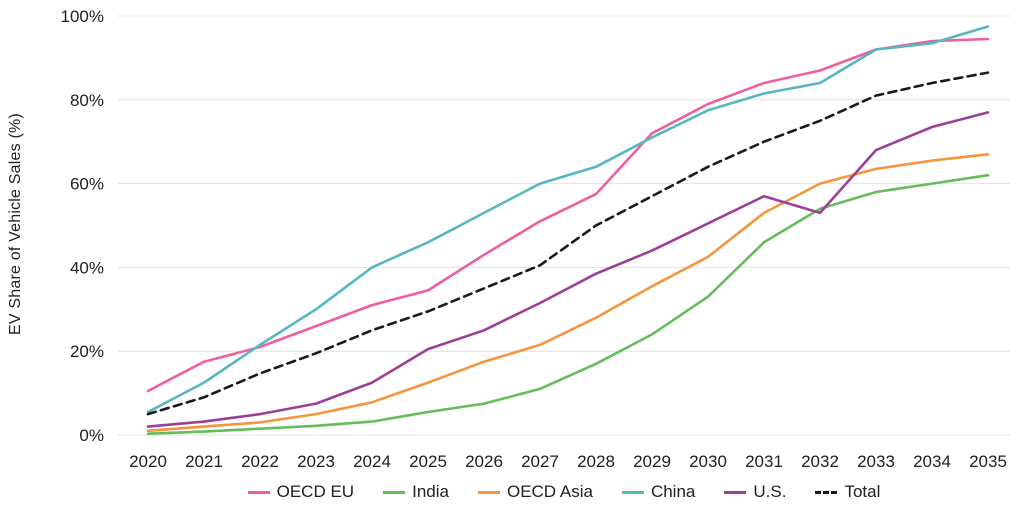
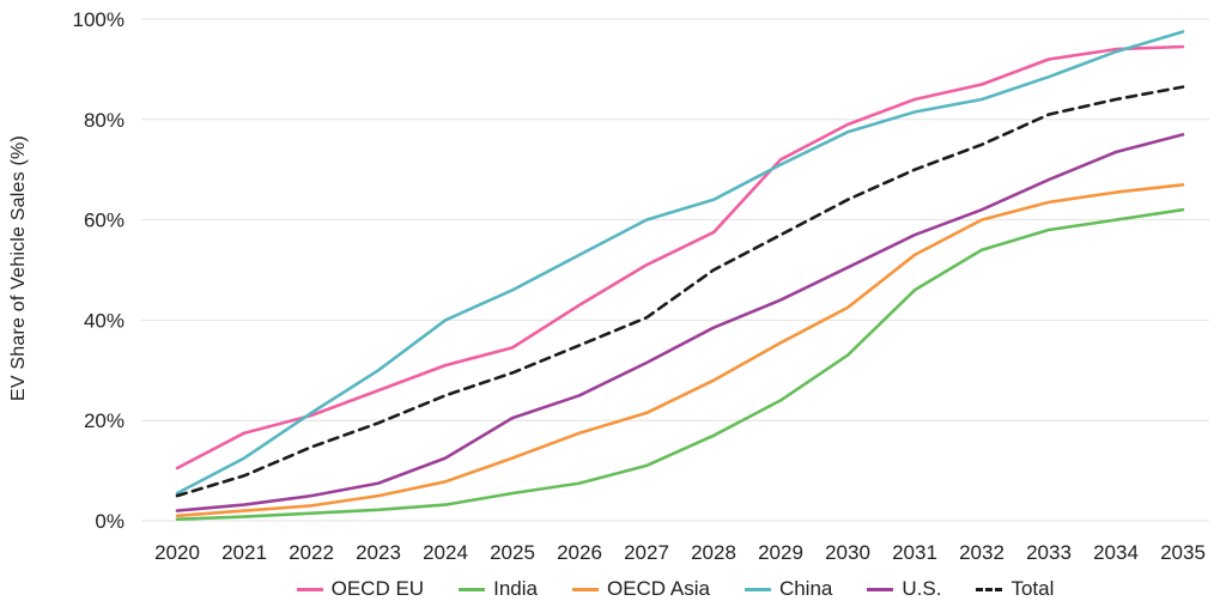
U.S./2032: 53% -> 62%
China/2033: 92% -> 88%
